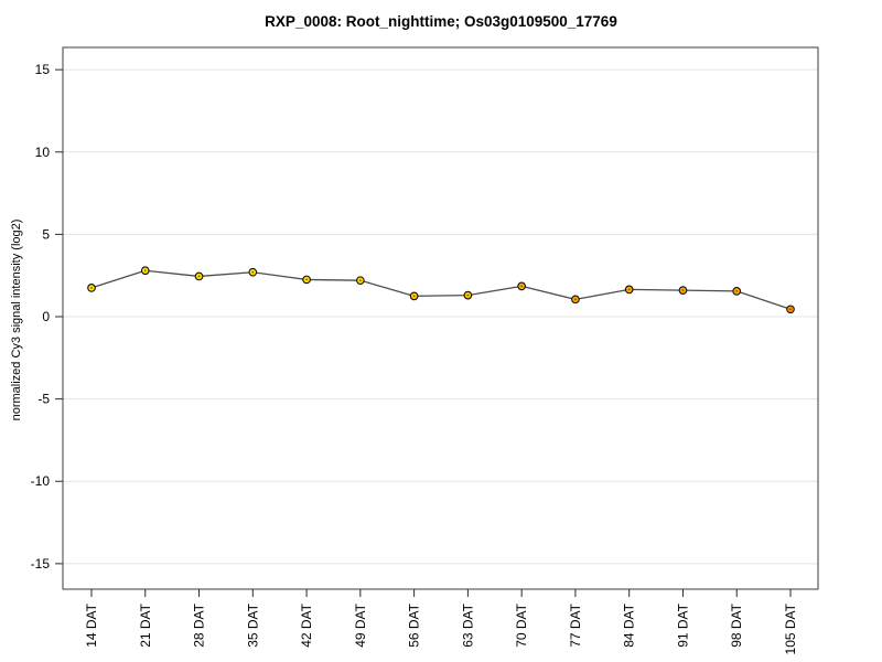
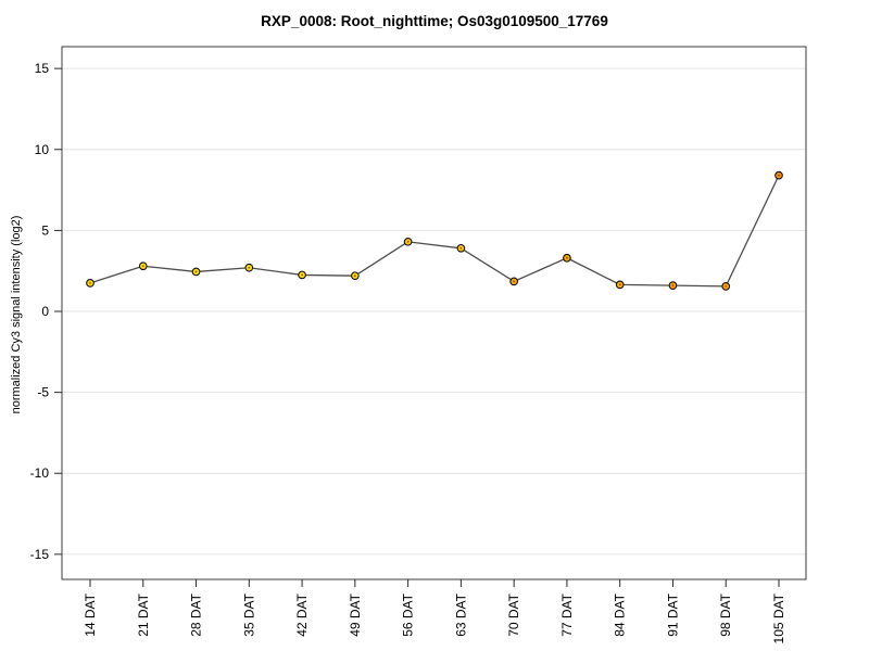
56 DAT: 1.2 -> 4.3
63 DAT: 1.3 -> 3.9
77 DAT: 1.1 -> 3.3
105 DAT: 0.5 -> 8.4
